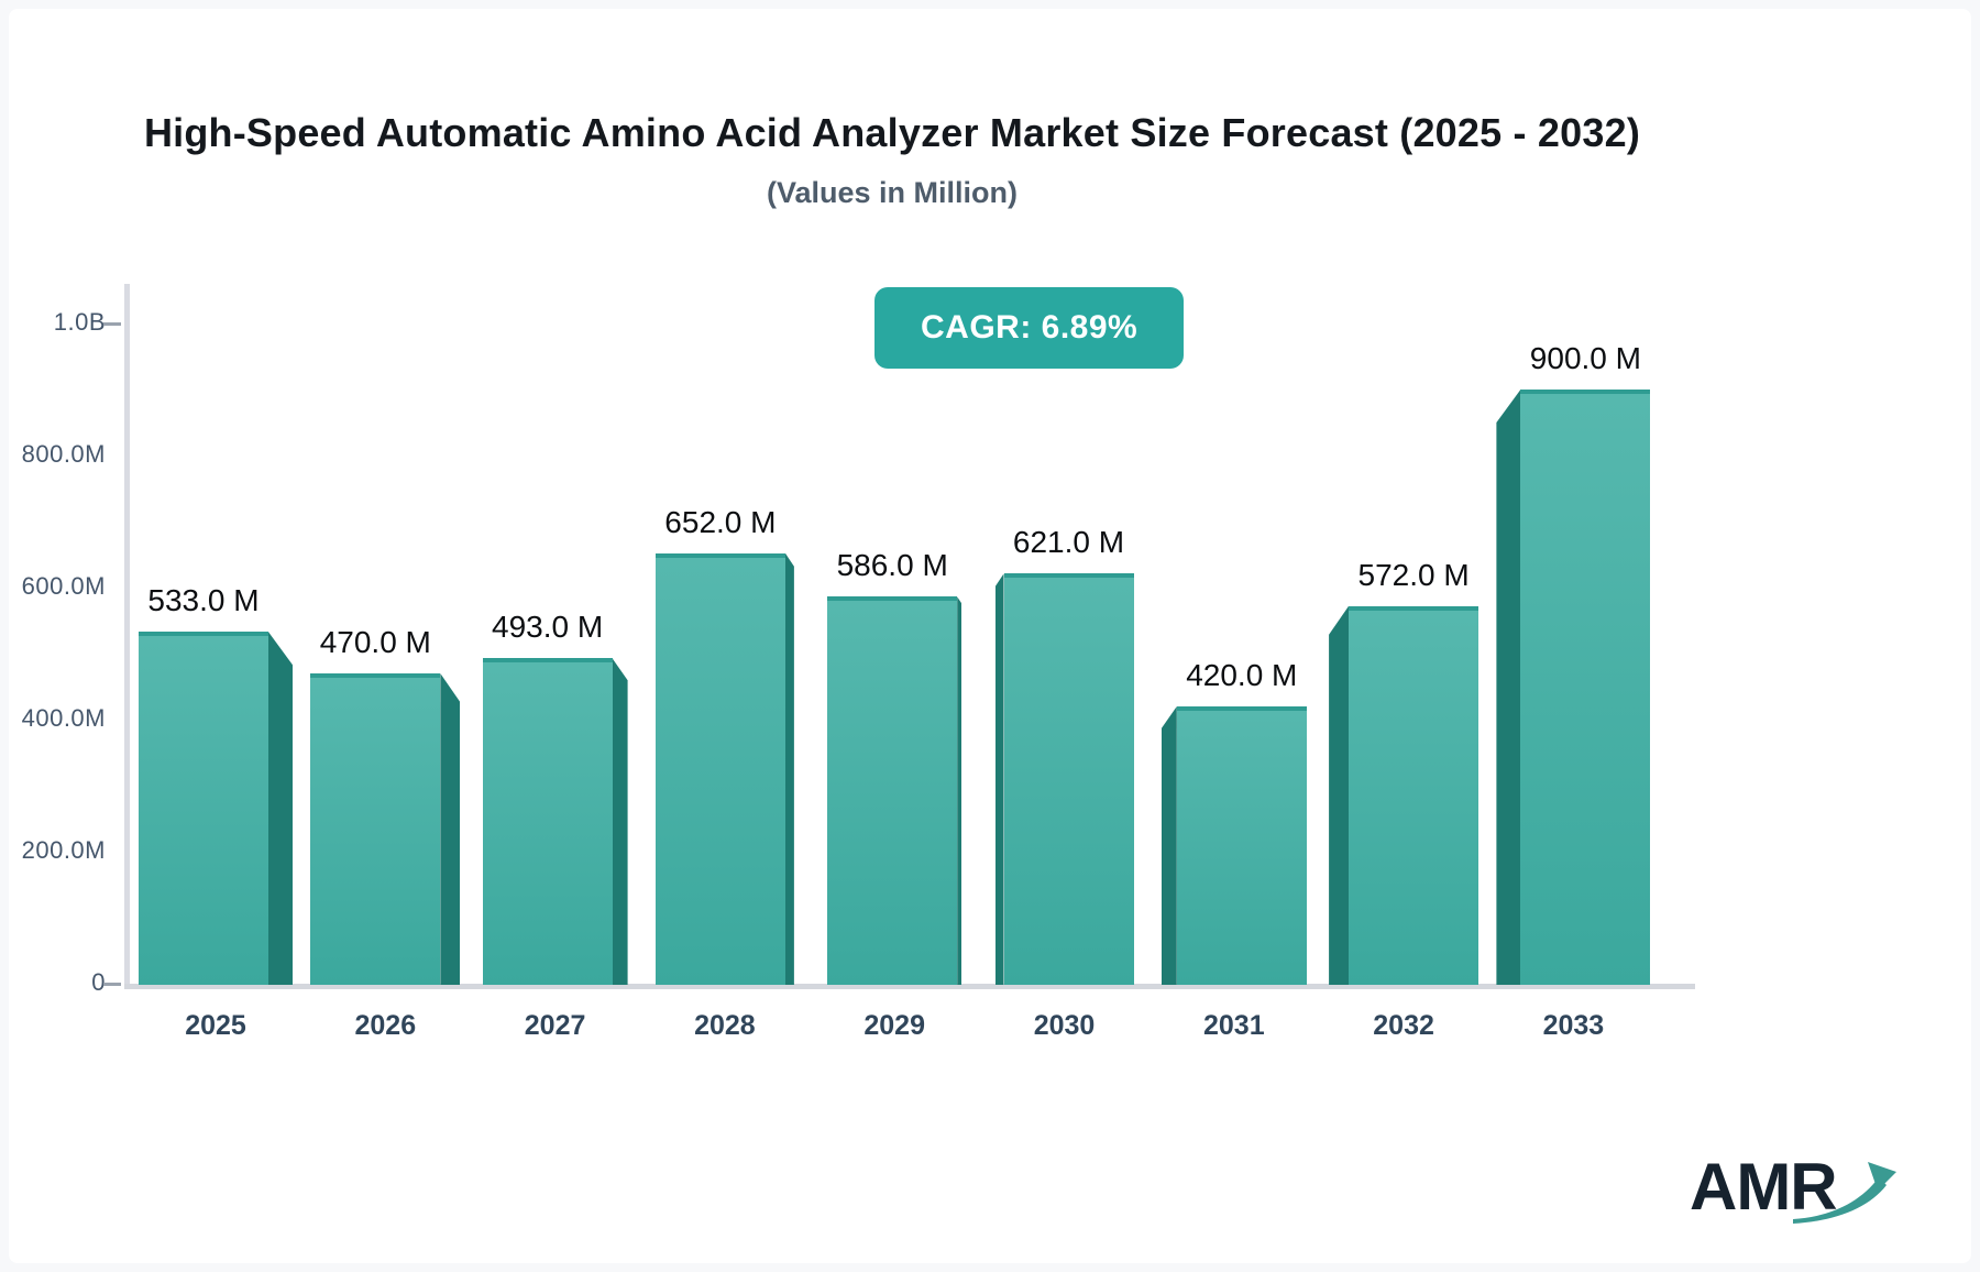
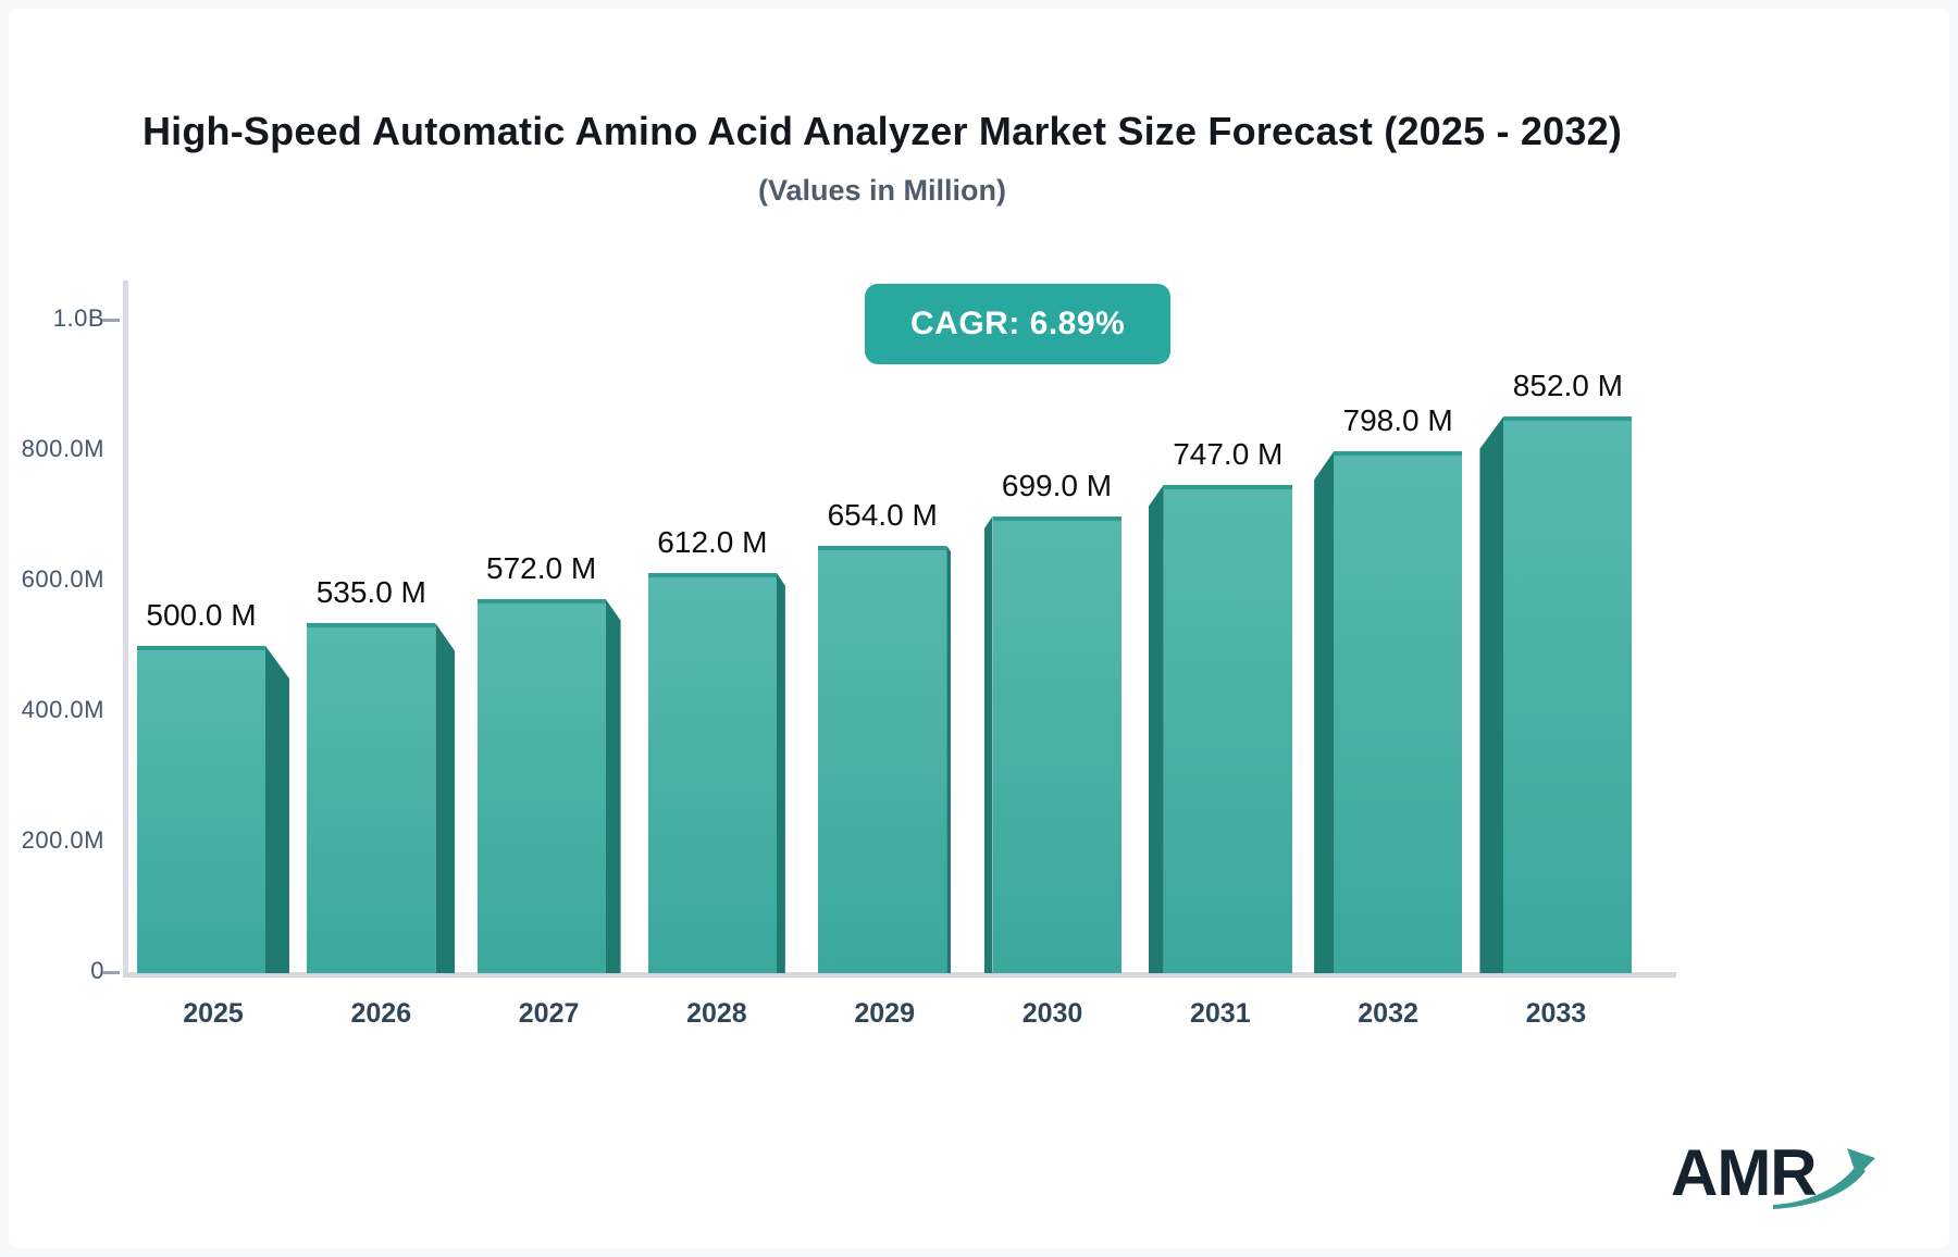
2025: 533.0 -> 500.0
2026: 470.0 -> 535.0
2027: 493.0 -> 572.0
2028: 652.0 -> 612.0
2029: 586.0 -> 654.0
2030: 621.0 -> 699.0
2031: 420.0 -> 747.0
2032: 572.0 -> 798.0
2033: 900.0 -> 852.0
